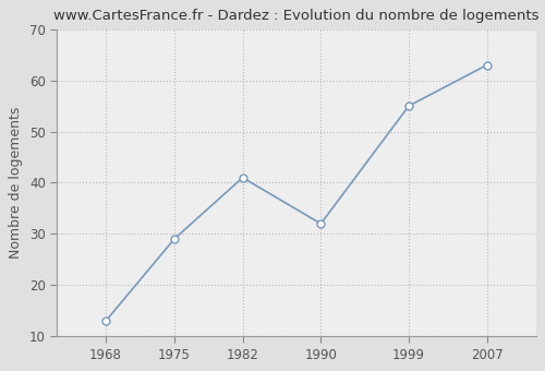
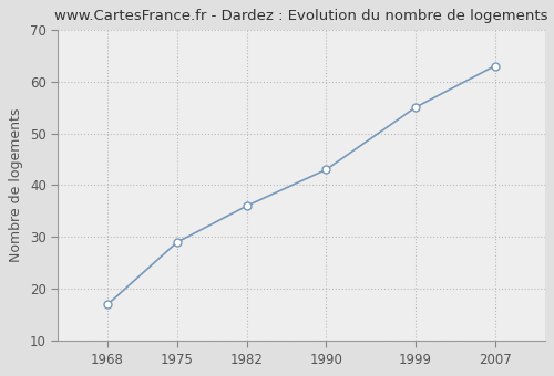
1968: 13 -> 17
1982: 41 -> 36
1990: 32 -> 43
